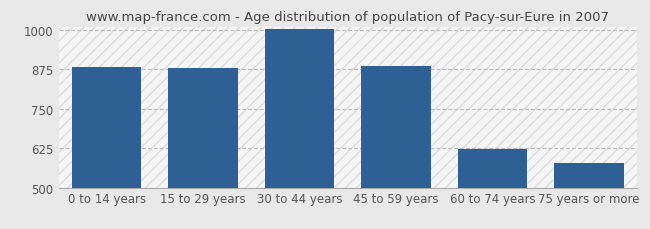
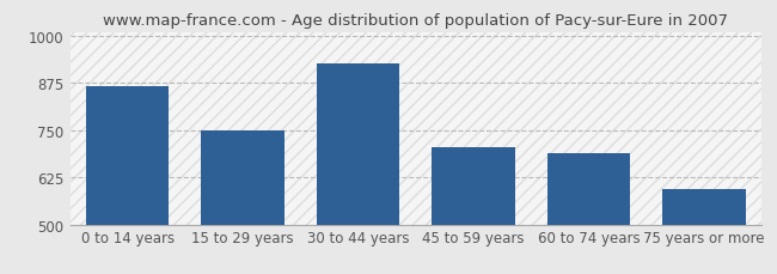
0 to 14 years: 882 -> 865
15 to 29 years: 879 -> 750
30 to 44 years: 1003 -> 925
45 to 59 years: 886 -> 705
60 to 74 years: 622 -> 690
75 years or more: 577 -> 595
